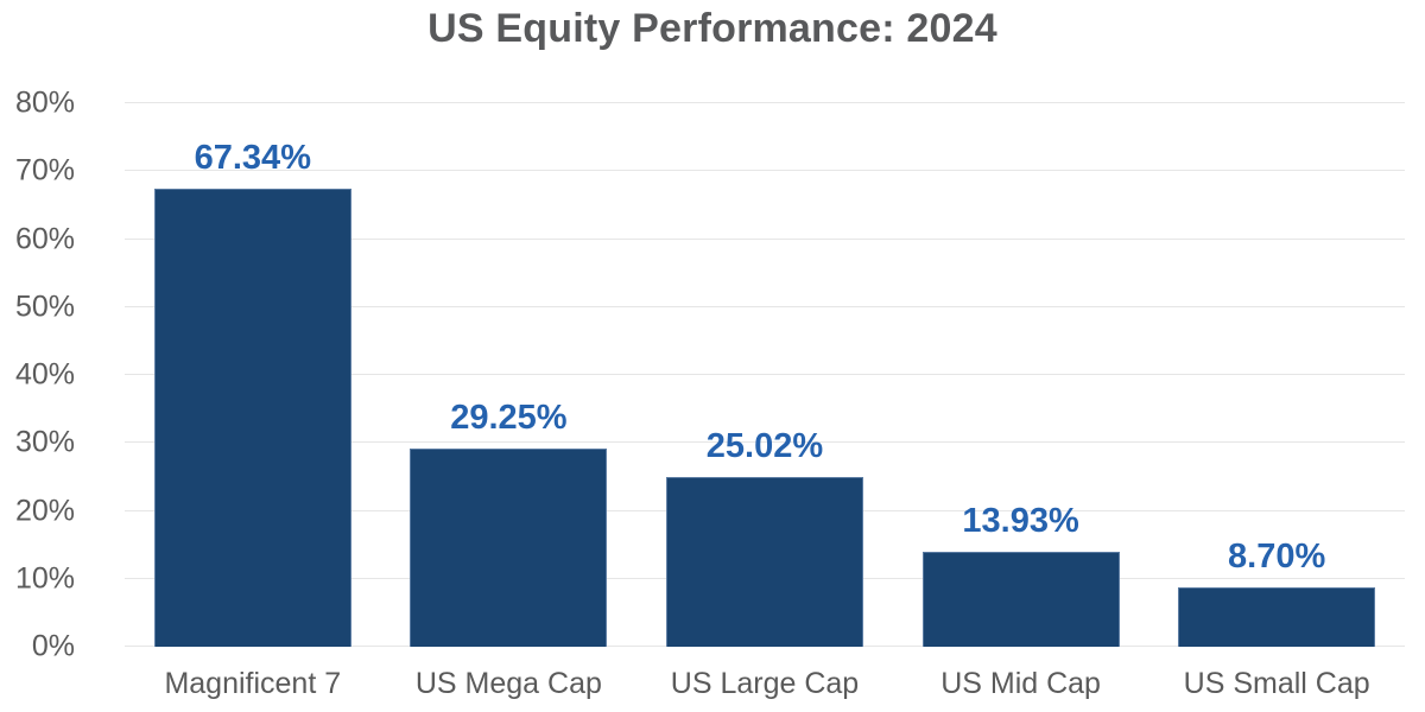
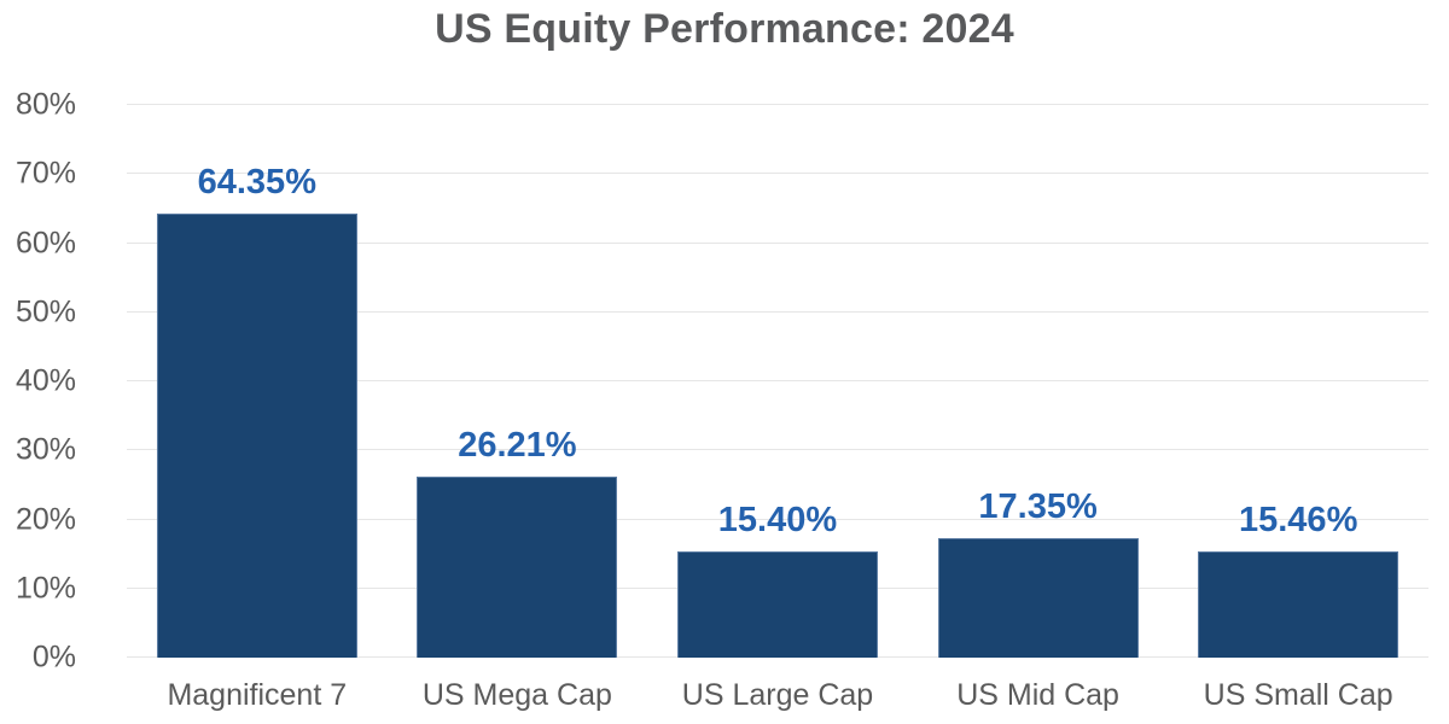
Magnificent 7: 67.34% -> 64.35%
US Mega Cap: 29.25% -> 26.21%
US Large Cap: 25.02% -> 15.40%
US Mid Cap: 13.93% -> 17.35%
US Small Cap: 8.70% -> 15.46%
